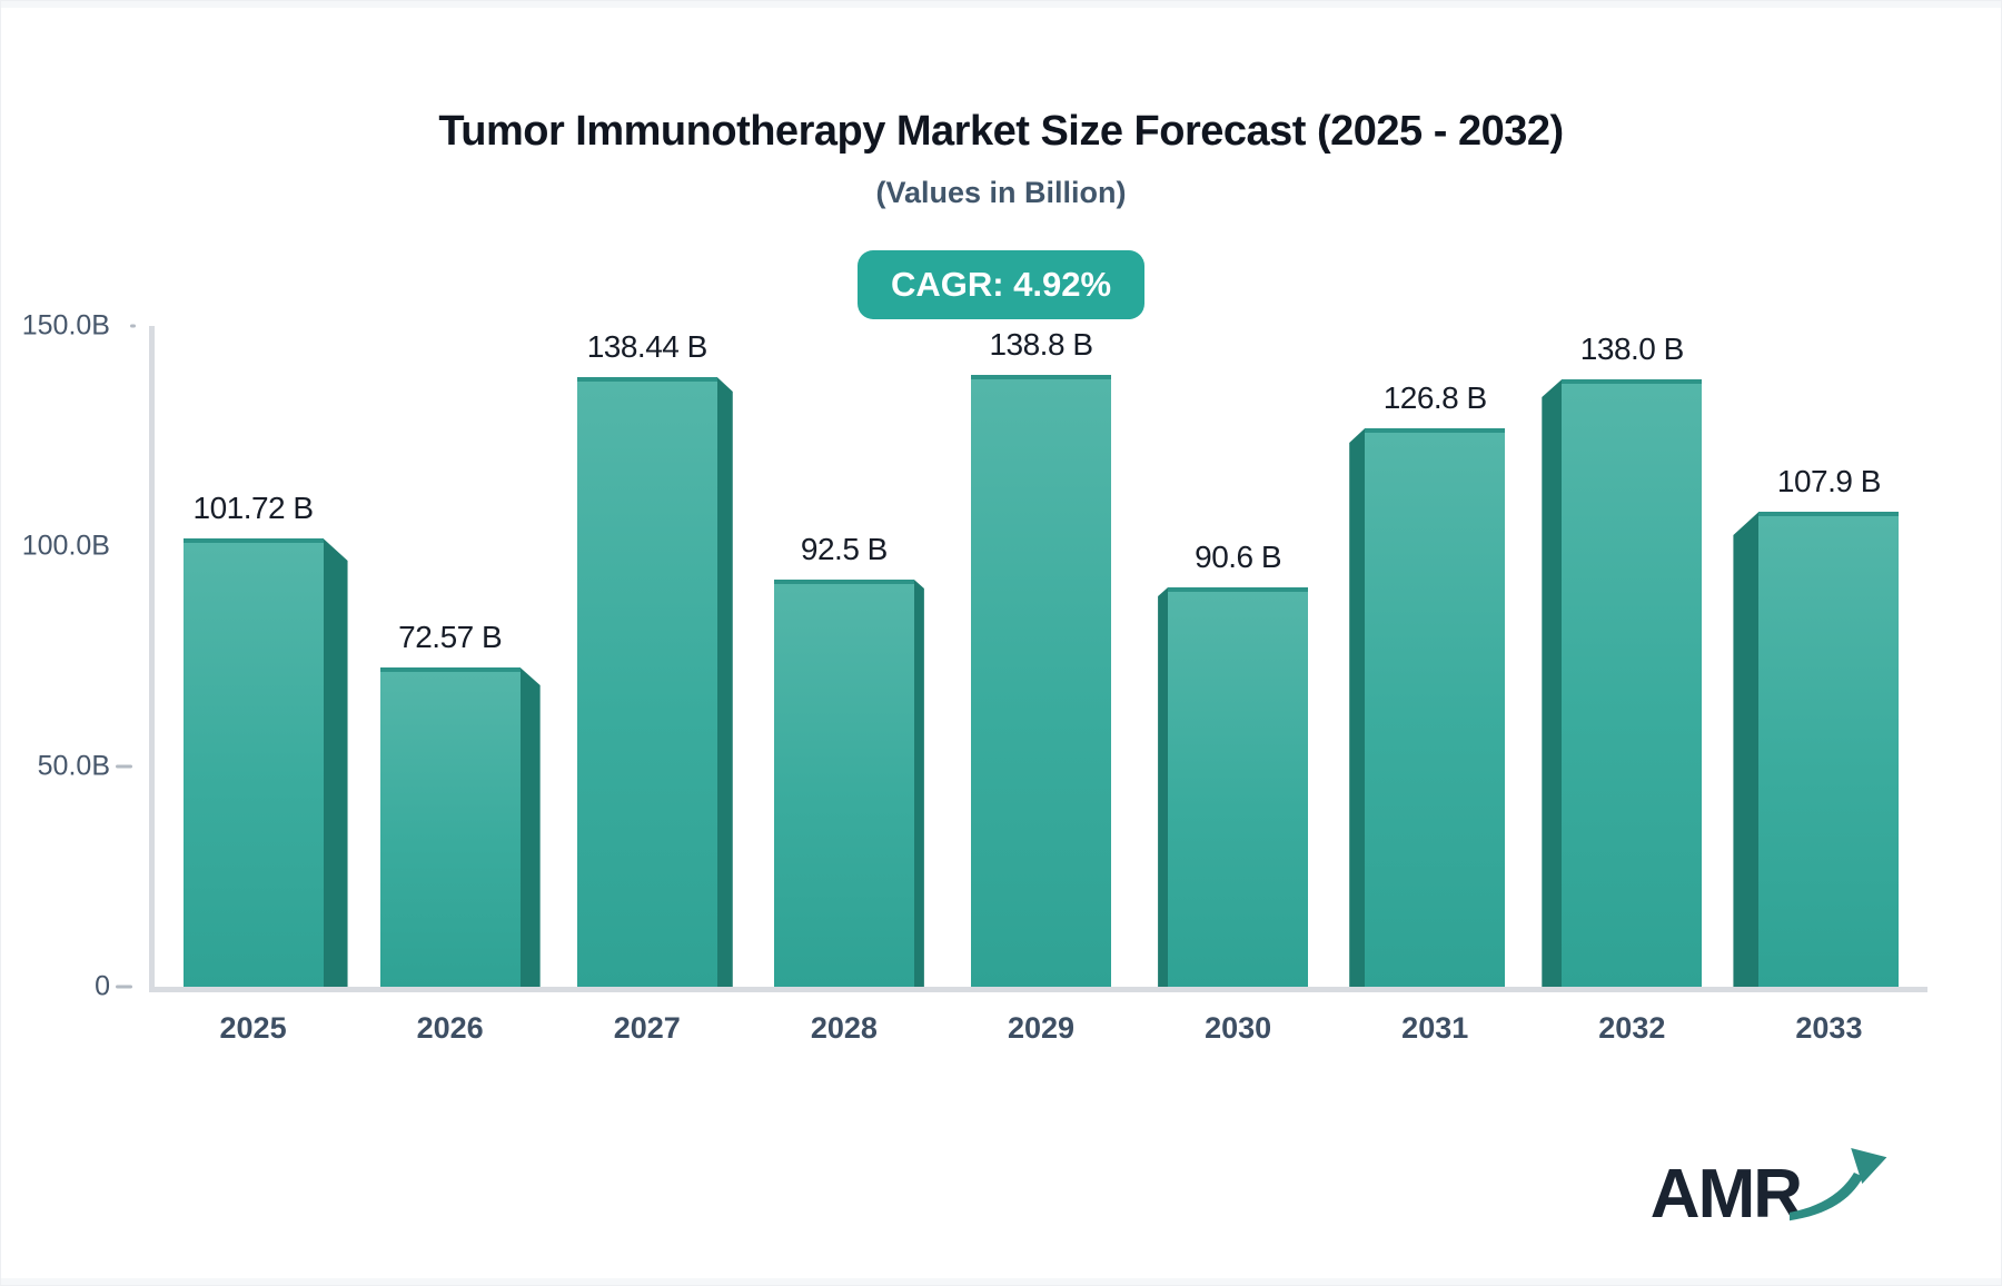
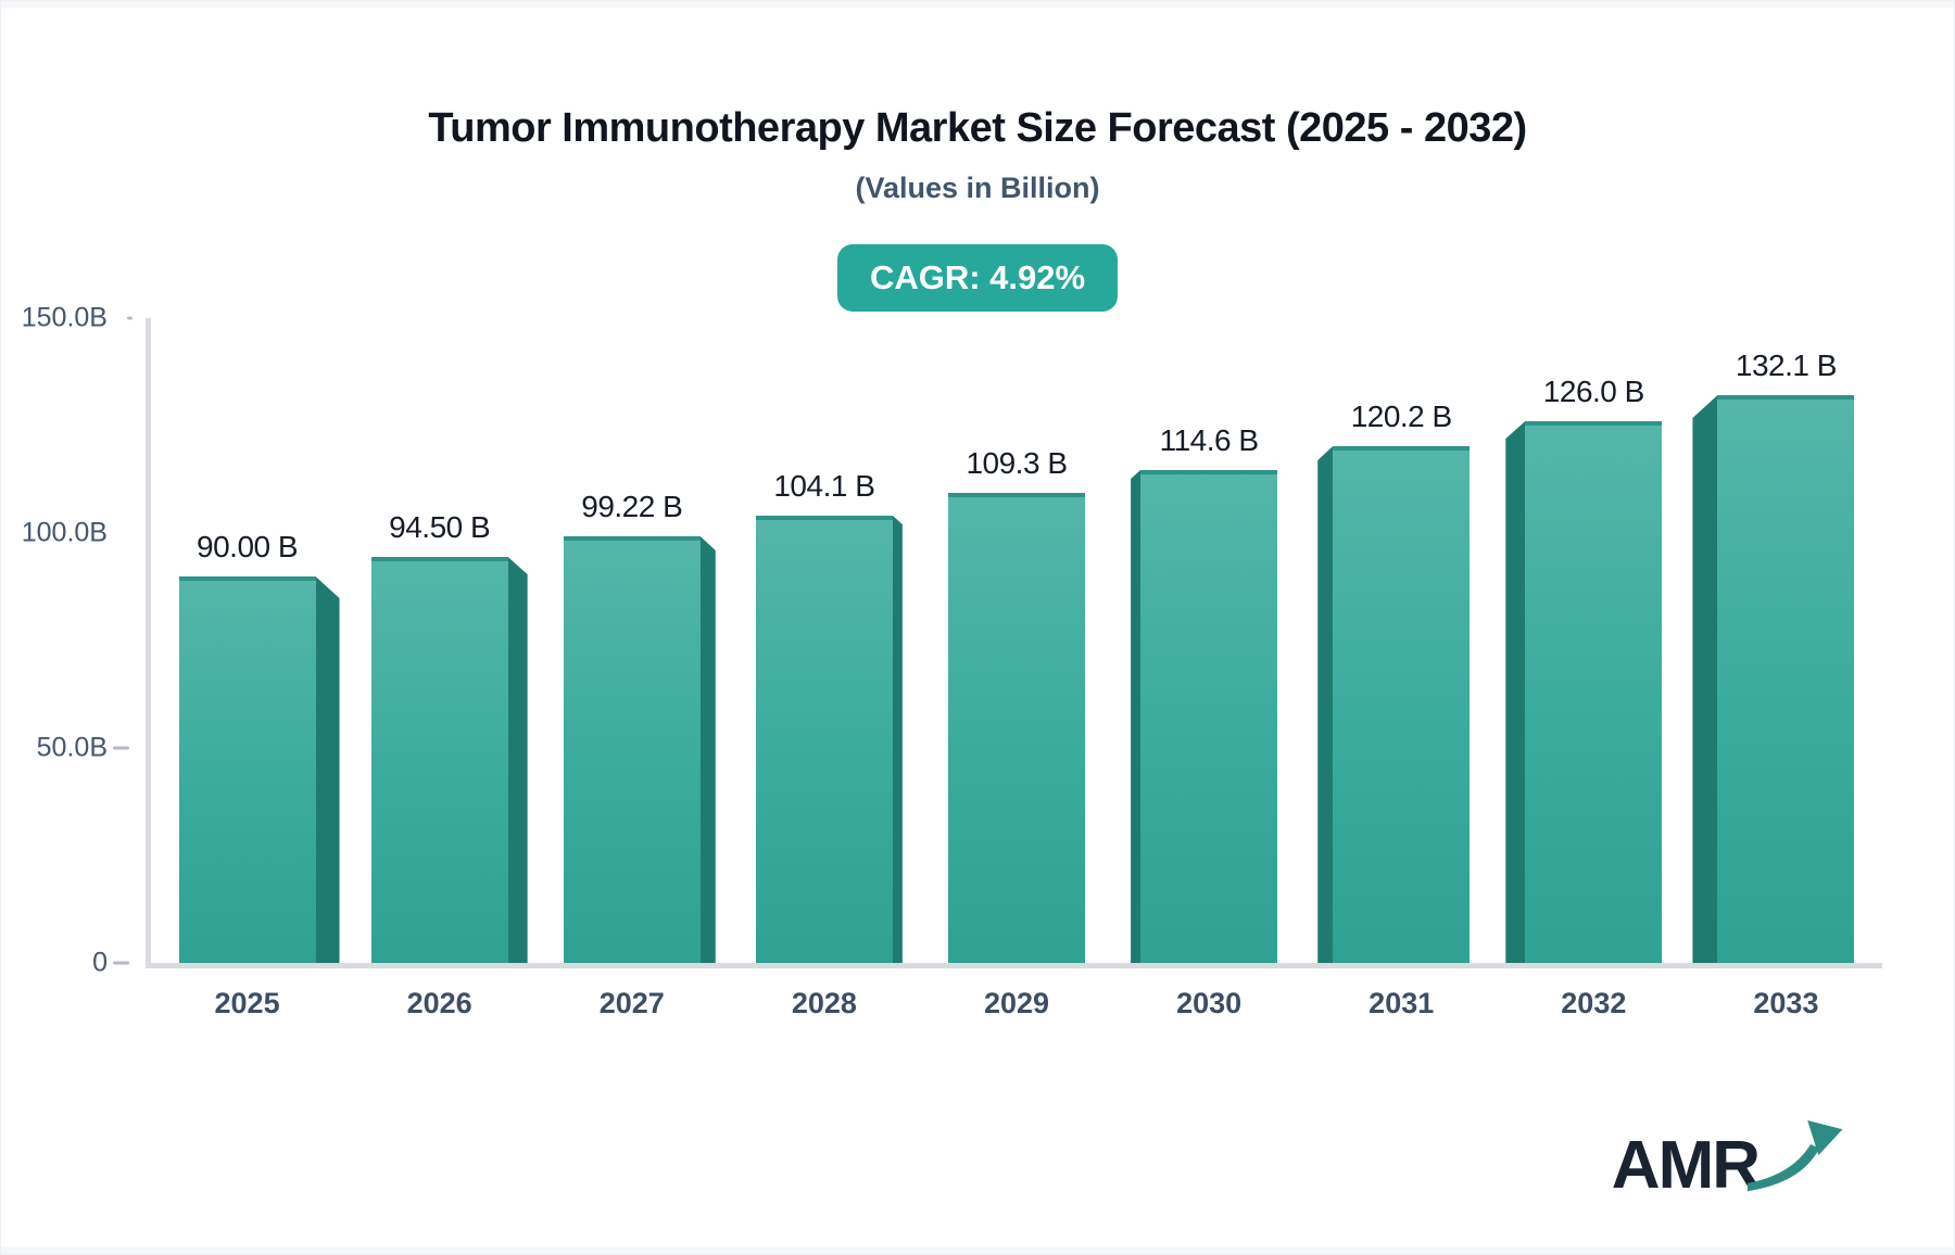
2025: 101.72 -> 90.00
2026: 72.57 -> 94.50
2027: 138.44 -> 99.22
2028: 92.5 -> 104.1
2029: 138.8 -> 109.3
2030: 90.6 -> 114.6
2031: 126.8 -> 120.2
2032: 138.0 -> 126.0
2033: 107.9 -> 132.1
